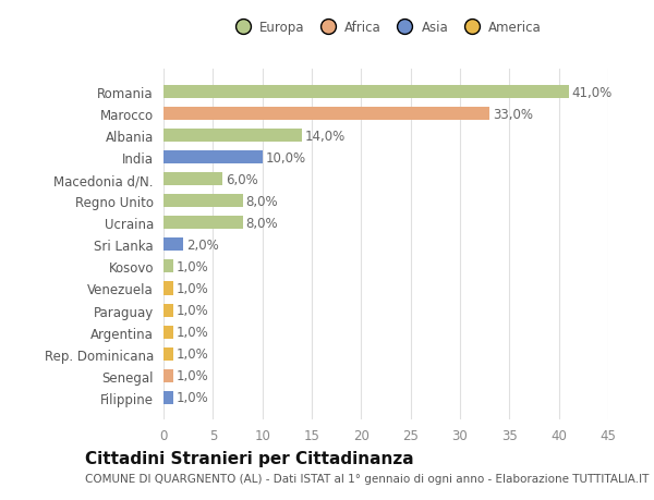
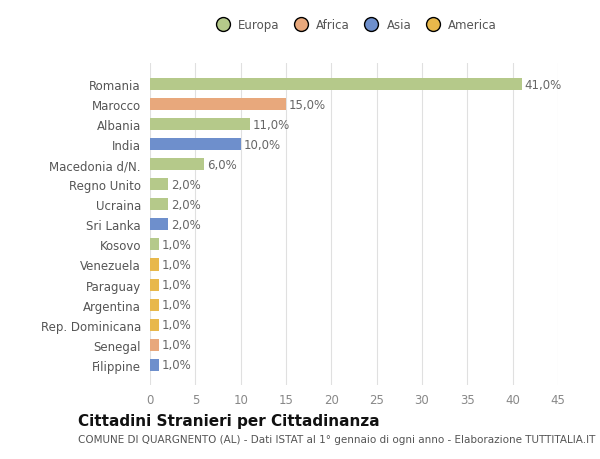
Marocco: 33,0% -> 15,0%
Albania: 14,0% -> 11,0%
Regno Unito: 8,0% -> 2,0%
Ucraina: 8,0% -> 2,0%
